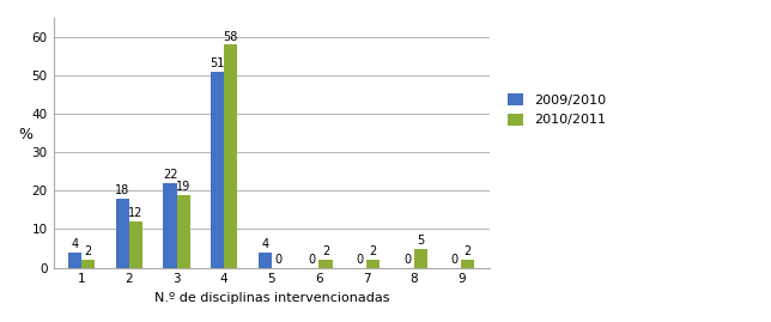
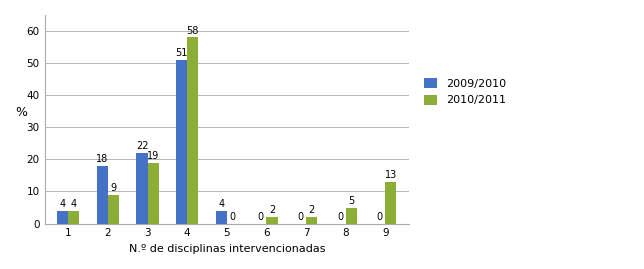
2010/2011/1: 2 -> 4
2010/2011/2: 12 -> 9
2010/2011/9: 2 -> 13
